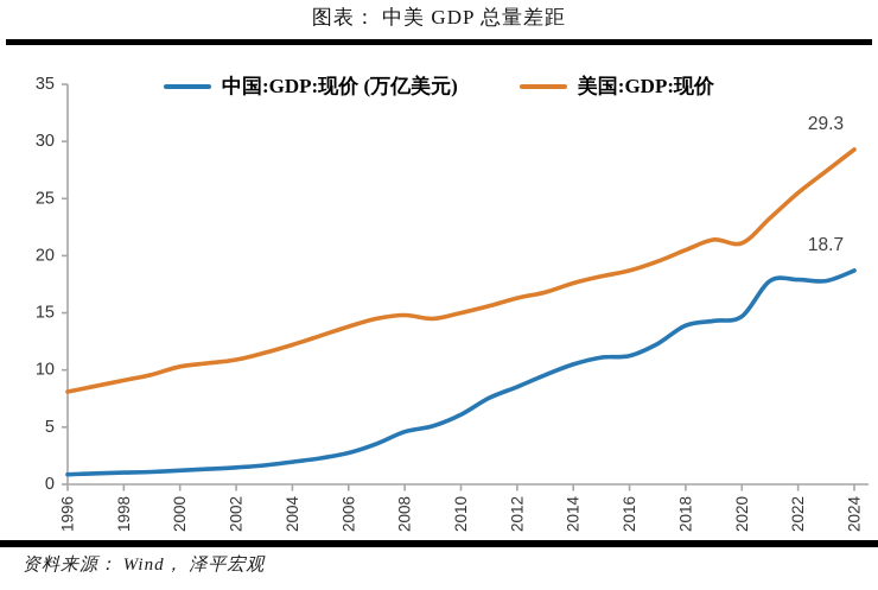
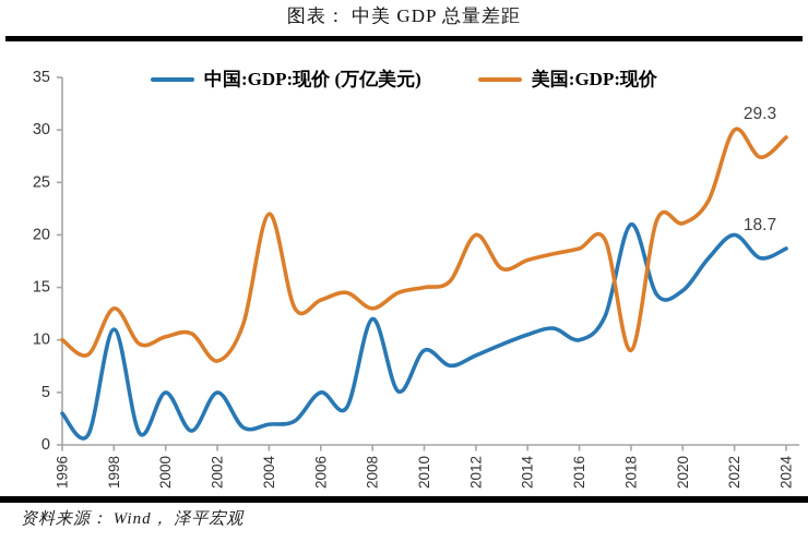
中国:GDP:现价 (万亿美元)/1996: 1 -> 3
美国:GDP:现价/1996: 8 -> 10
中国:GDP:现价 (万亿美元)/1998: 1 -> 11
美国:GDP:现价/1998: 9 -> 13
中国:GDP:现价 (万亿美元)/2000: 1 -> 5
中国:GDP:现价 (万亿美元)/2002: 1 -> 5
美国:GDP:现价/2002: 11 -> 8
美国:GDP:现价/2004: 12 -> 22
中国:GDP:现价 (万亿美元)/2006: 3 -> 5
中国:GDP:现价 (万亿美元)/2008: 5 -> 12
美国:GDP:现价/2008: 15 -> 13
中国:GDP:现价 (万亿美元)/2010: 6 -> 9
美国:GDP:现价/2012: 16 -> 20
中国:GDP:现价 (万亿美元)/2016: 11 -> 10
中国:GDP:现价 (万亿美元)/2018: 14 -> 21
美国:GDP:现价/2018: 20 -> 9
中国:GDP:现价 (万亿美元)/2022: 18 -> 20
美国:GDP:现价/2022: 26 -> 30
